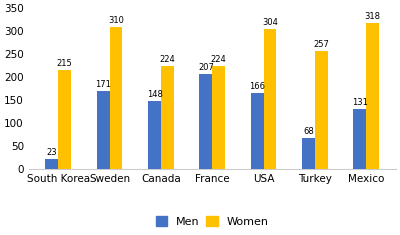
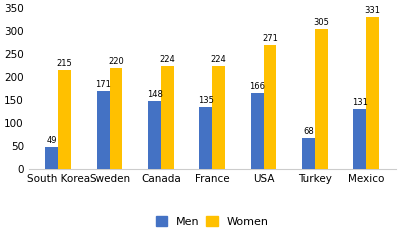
Men/South Korea: 23 -> 49
Women/Sweden: 310 -> 220
Men/France: 207 -> 135
Women/USA: 304 -> 271
Women/Turkey: 257 -> 305
Women/Mexico: 318 -> 331
